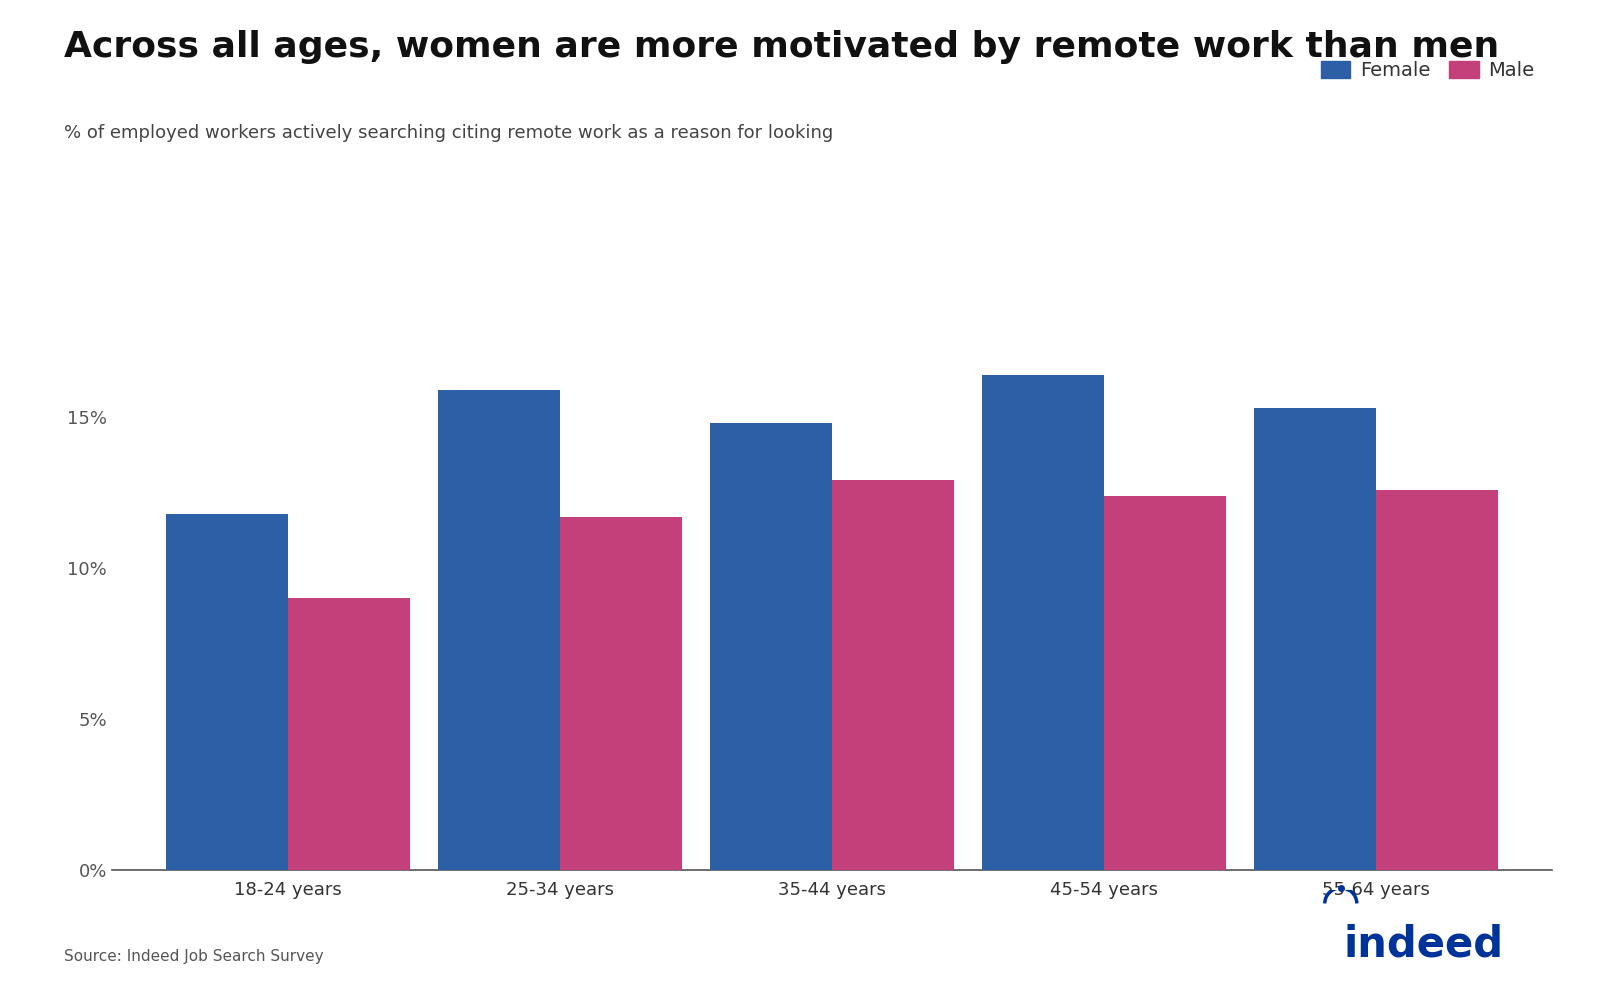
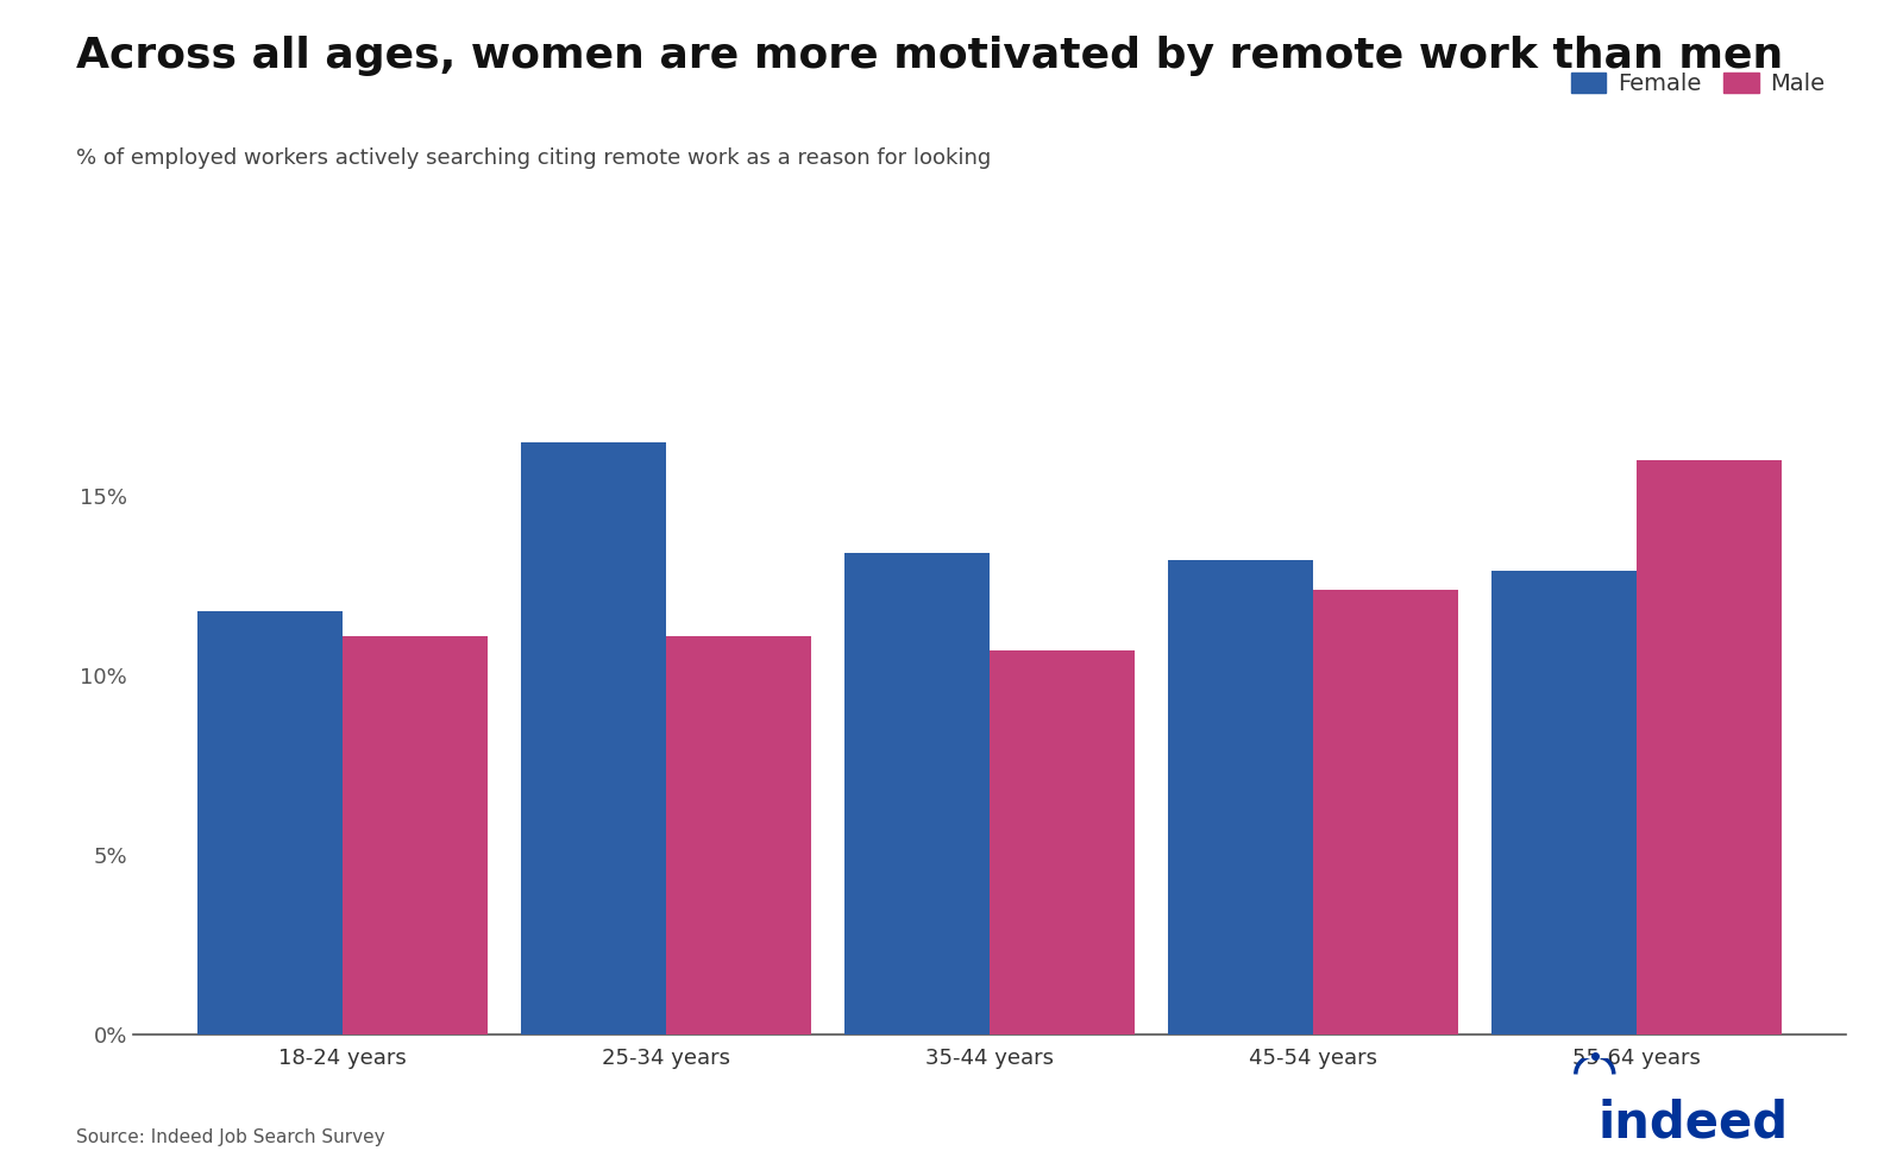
Male/18-24 years: 9.0% -> 11.1%
Female/25-34 years: 15.9% -> 16.5%
Male/25-34 years: 11.7% -> 11.1%
Female/35-44 years: 14.8% -> 13.4%
Male/35-44 years: 12.9% -> 10.7%
Female/45-54 years: 16.4% -> 13.2%
Female/55-64 years: 15.3% -> 12.9%
Male/55-64 years: 12.6% -> 16.0%
